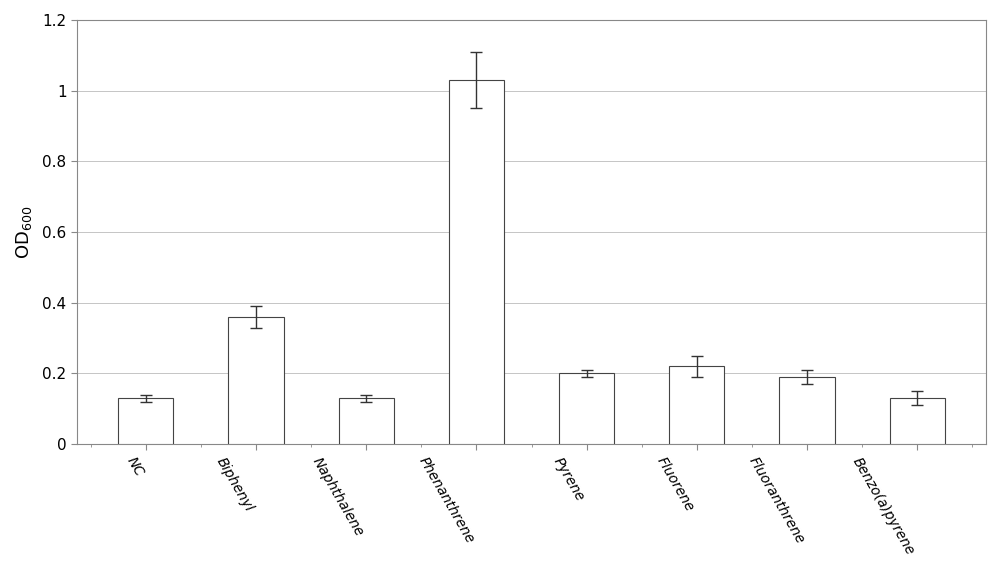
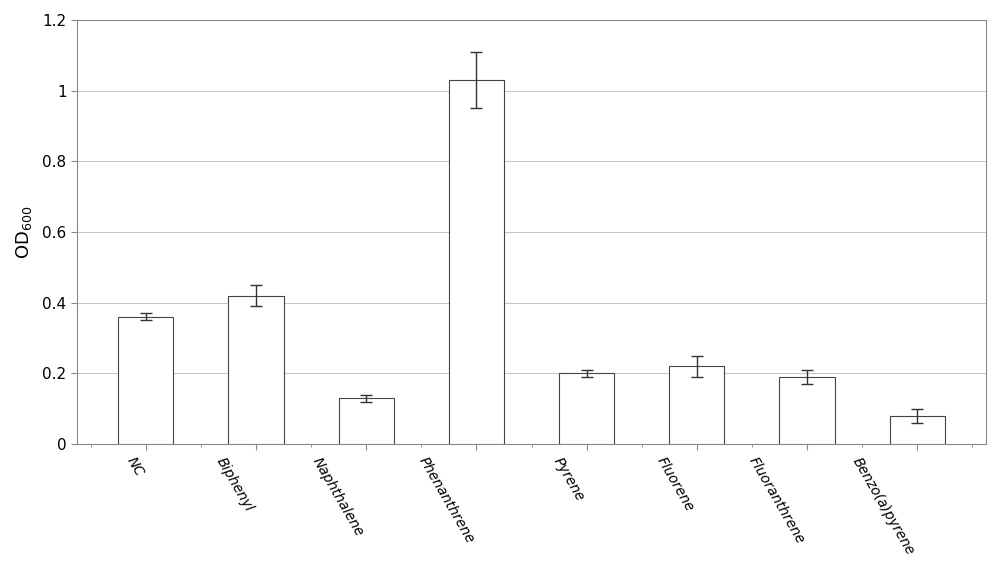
NC: 0.13 -> 0.36
Biphenyl: 0.36 -> 0.42
Benzo(a)pyrene: 0.13 -> 0.08
